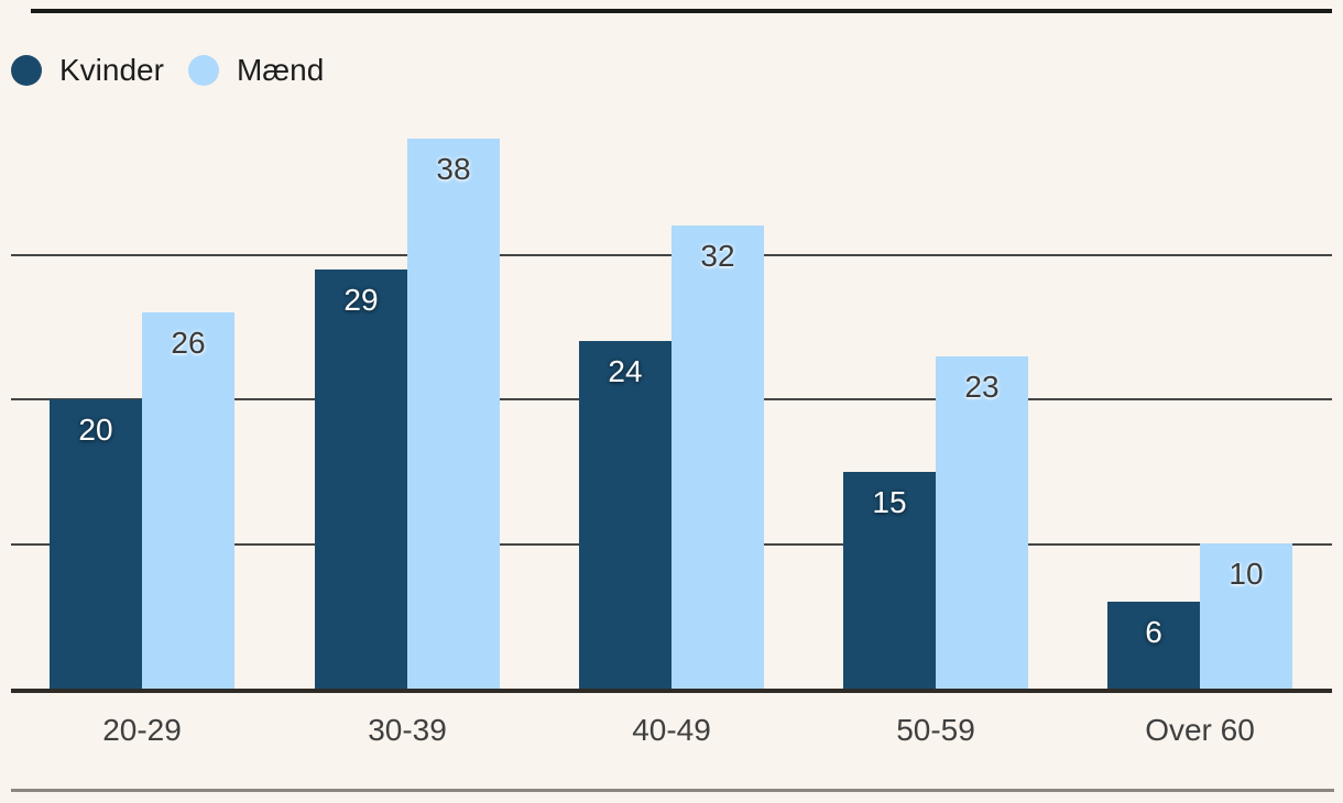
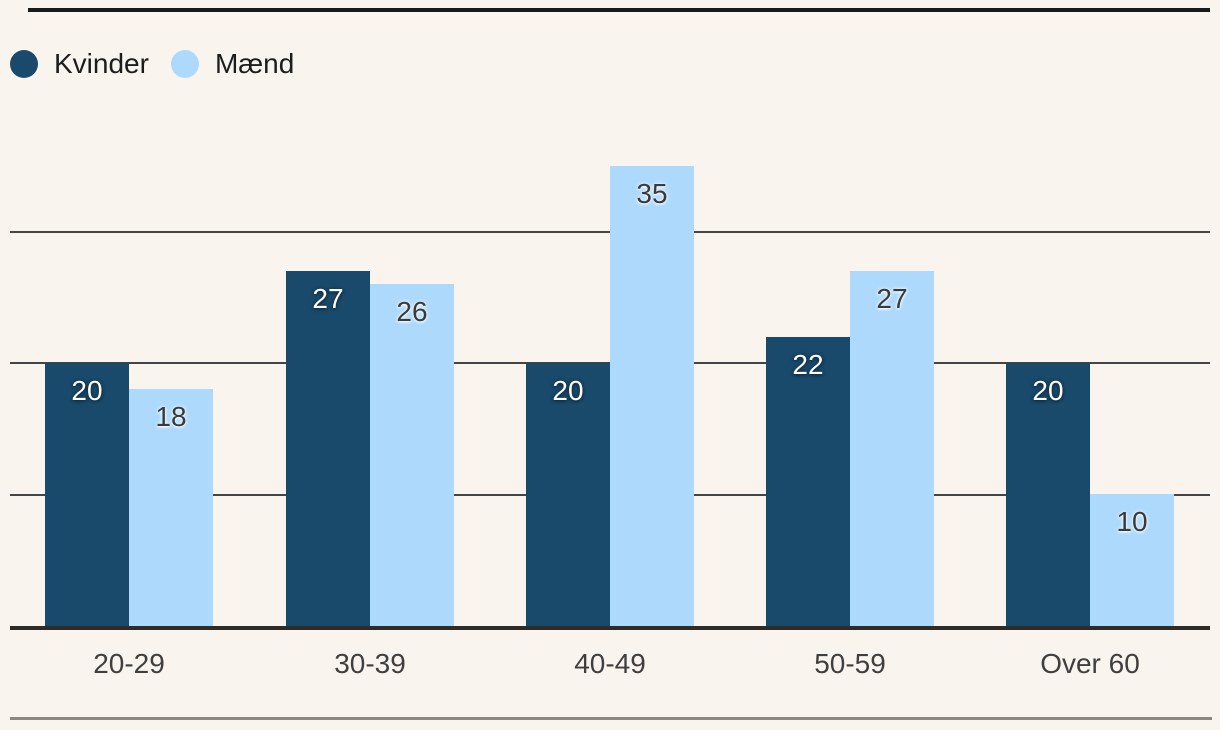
Mænd/20-29: 26 -> 18
Kvinder/30-39: 29 -> 27
Mænd/30-39: 38 -> 26
Kvinder/40-49: 24 -> 20
Mænd/40-49: 32 -> 35
Kvinder/50-59: 15 -> 22
Mænd/50-59: 23 -> 27
Kvinder/Over 60: 6 -> 20
